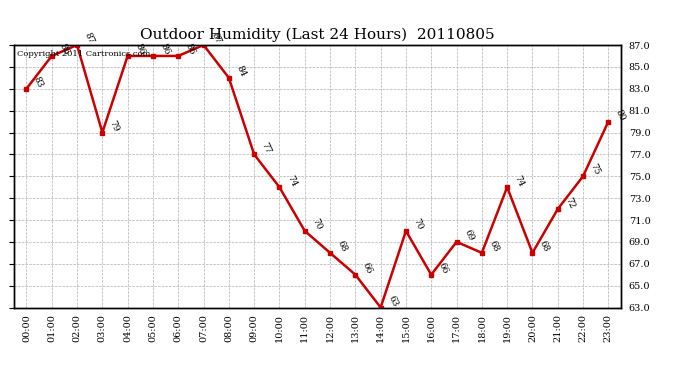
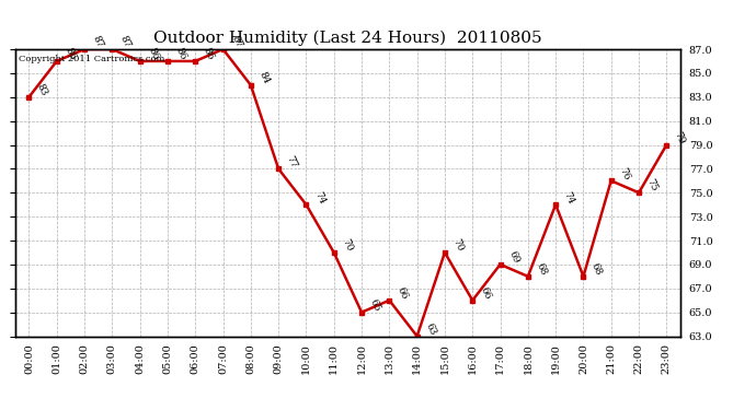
03:00: 79 -> 87
12:00: 68 -> 65
21:00: 72 -> 76
23:00: 80 -> 79
